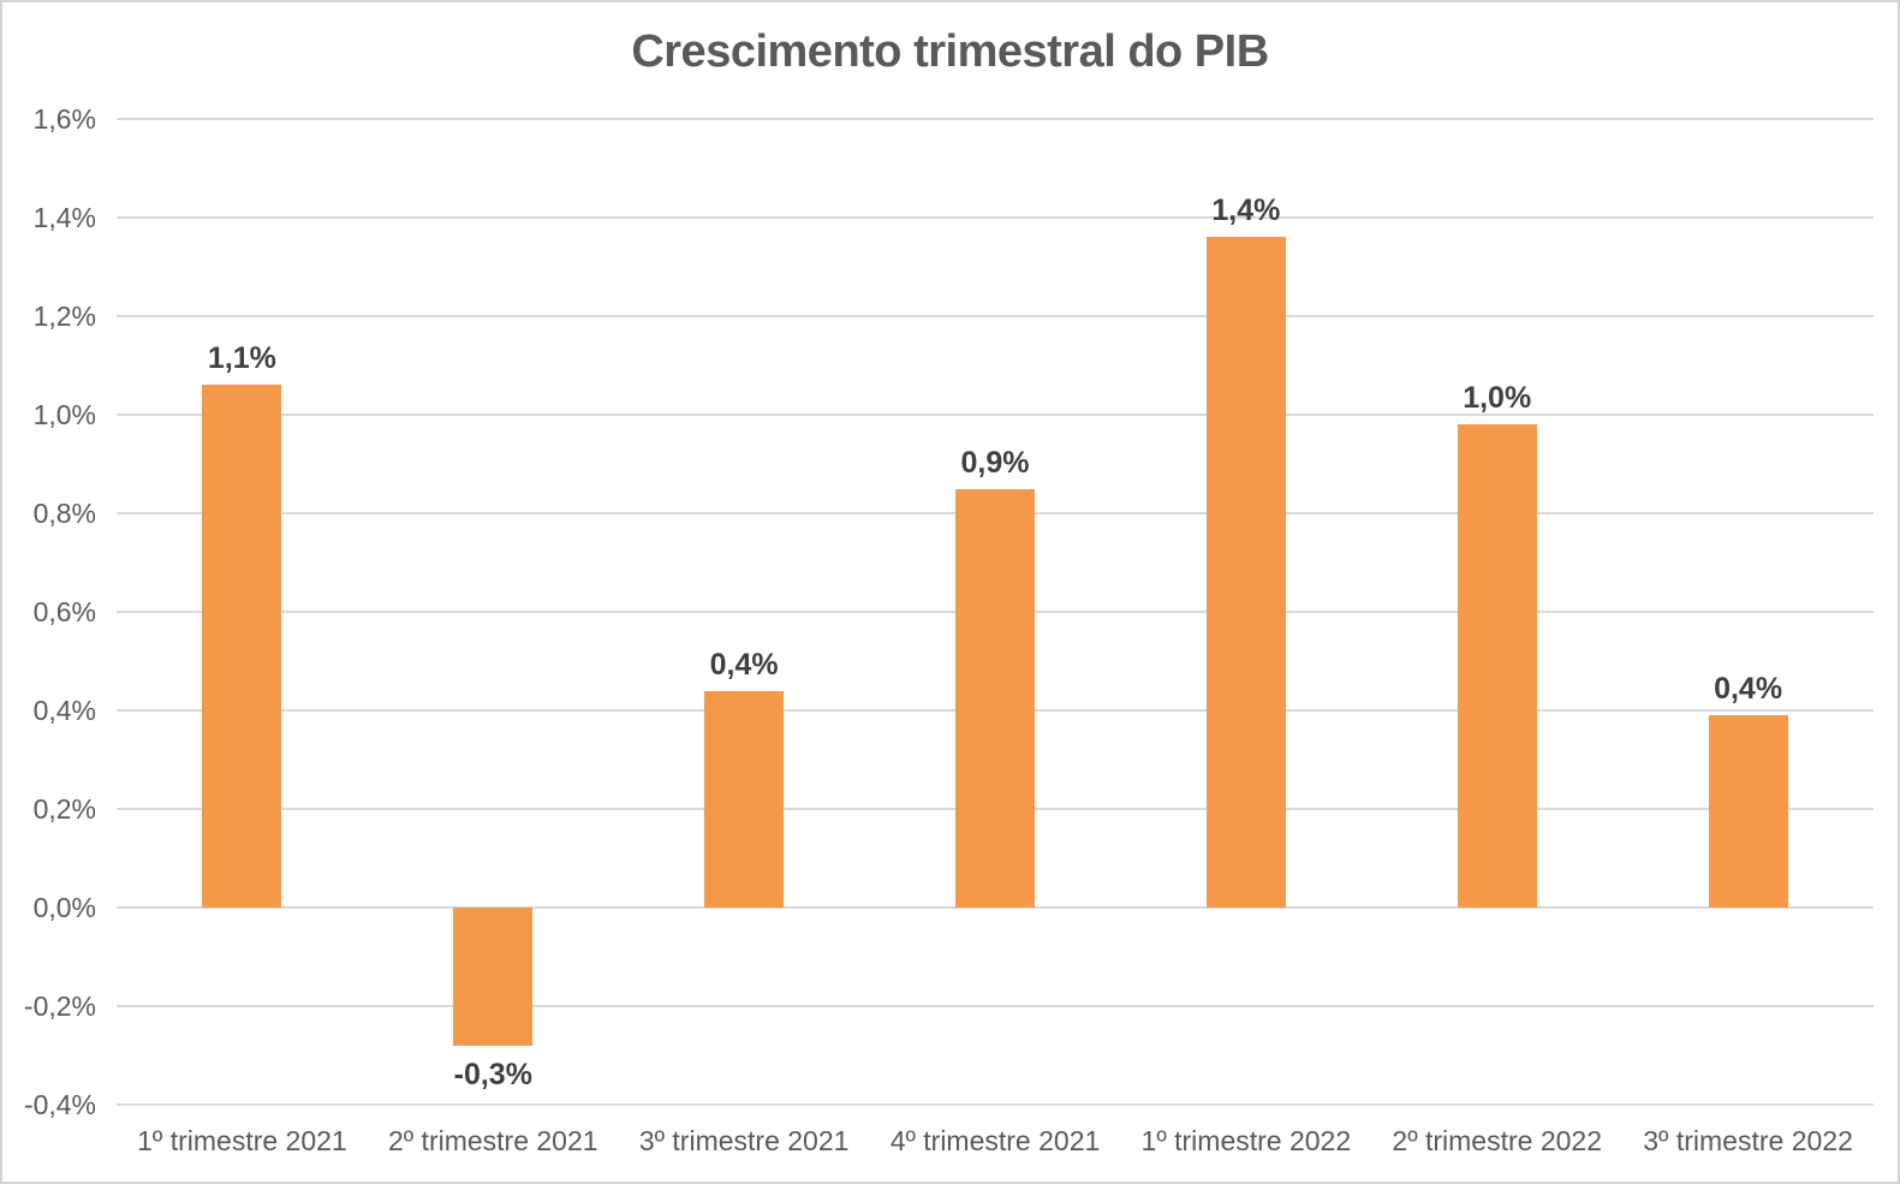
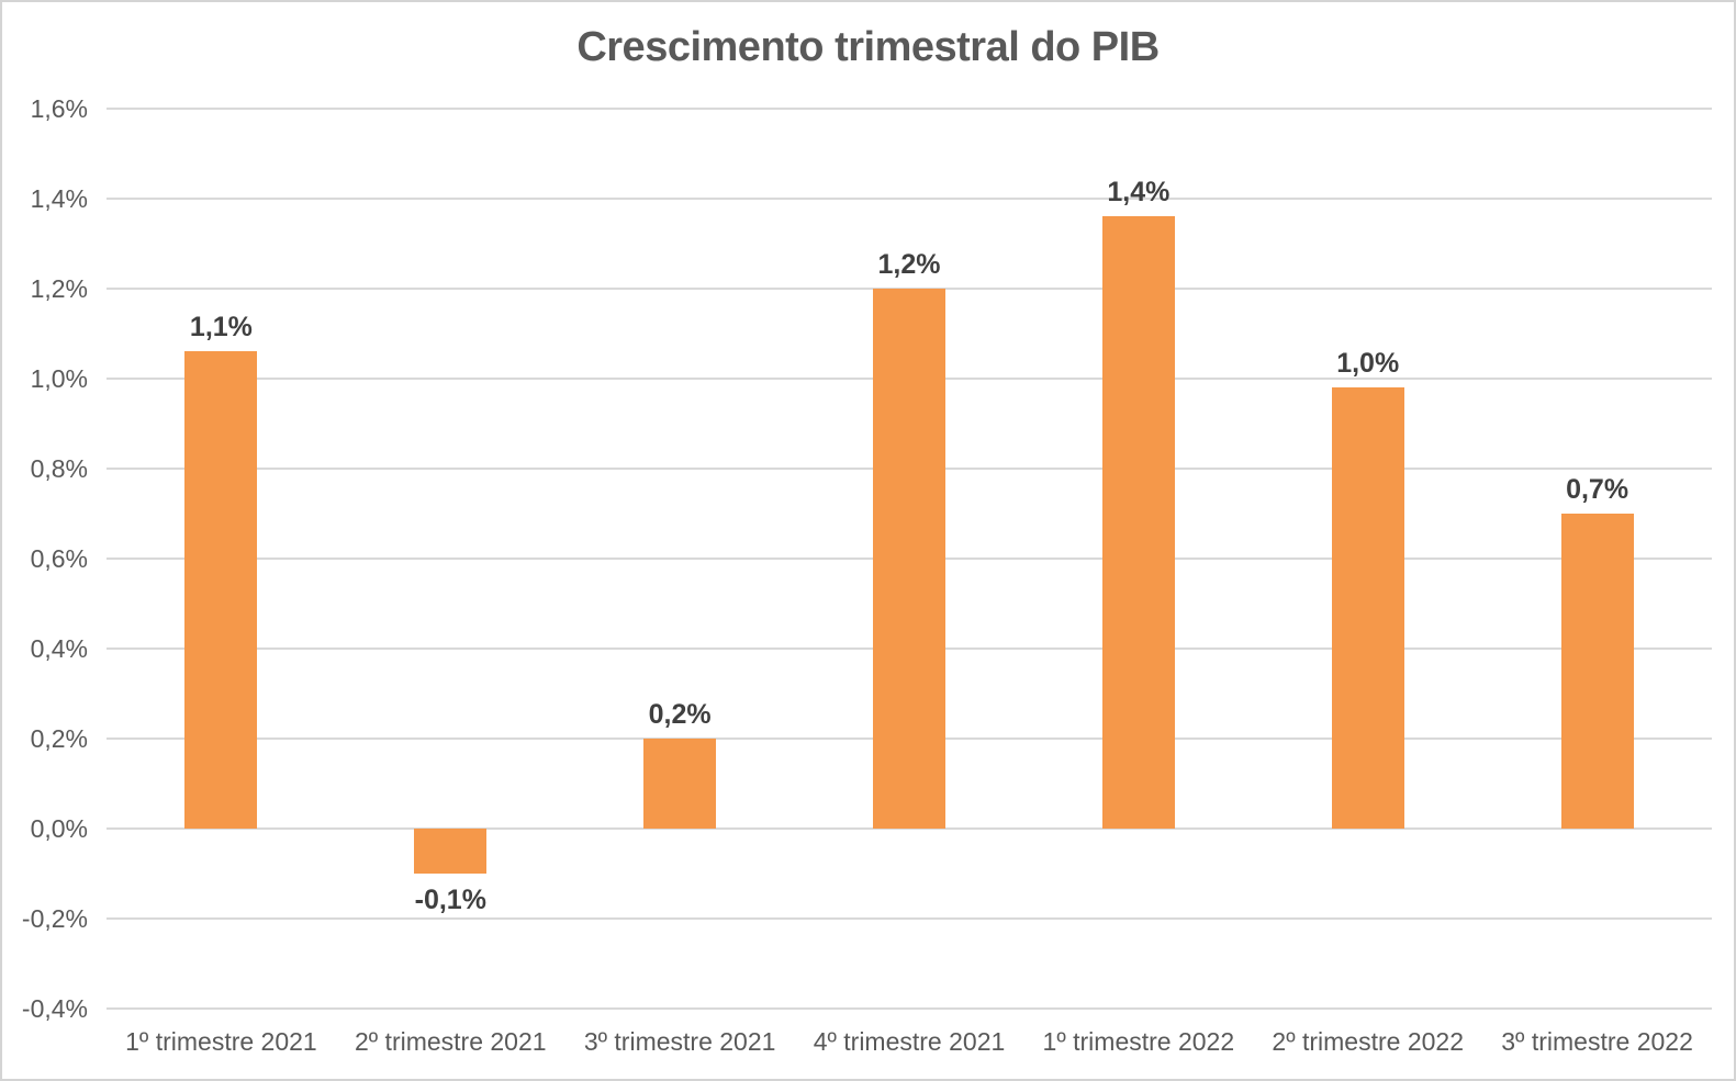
2º trimestre 2021: -0,3% -> -0,1%
3º trimestre 2021: 0,4% -> 0,2%
4º trimestre 2021: 0,9% -> 1,2%
3º trimestre 2022: 0,4% -> 0,7%
